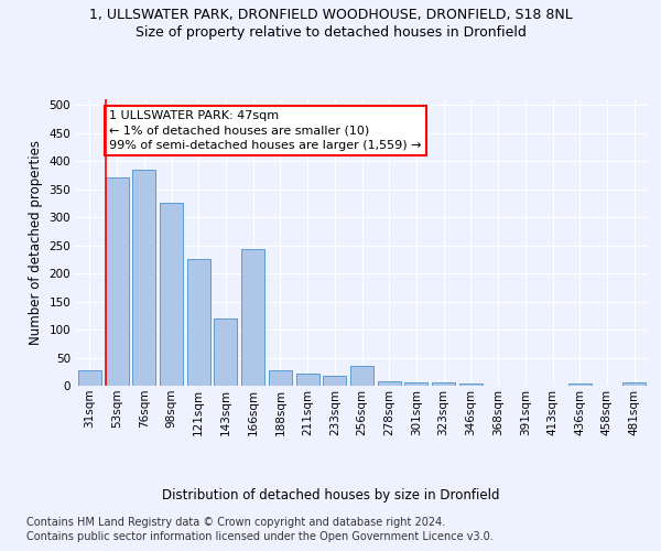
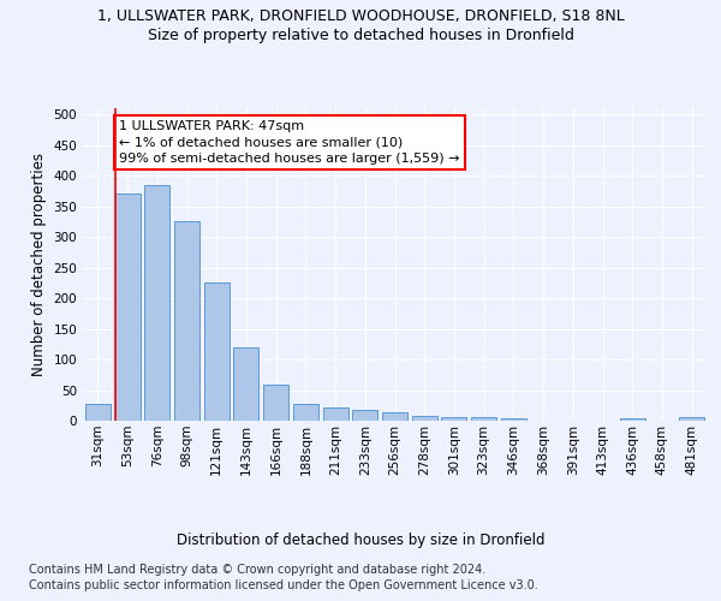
166sqm: 244 -> 58
256sqm: 36 -> 14
